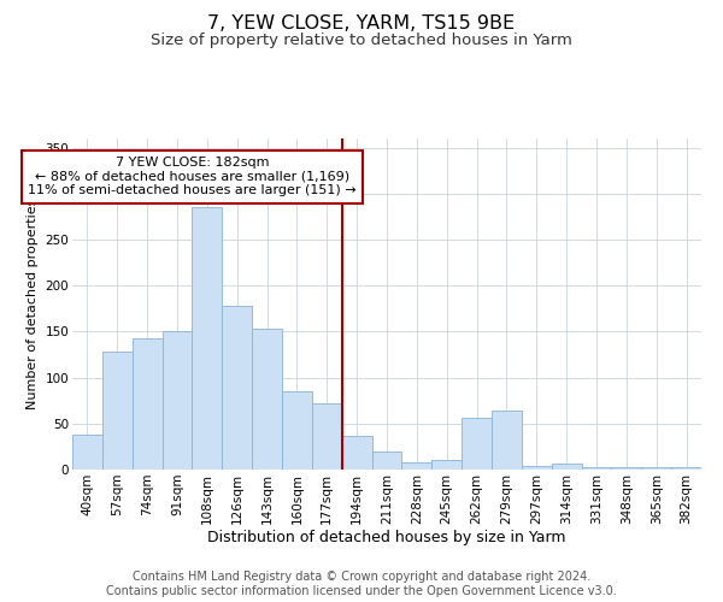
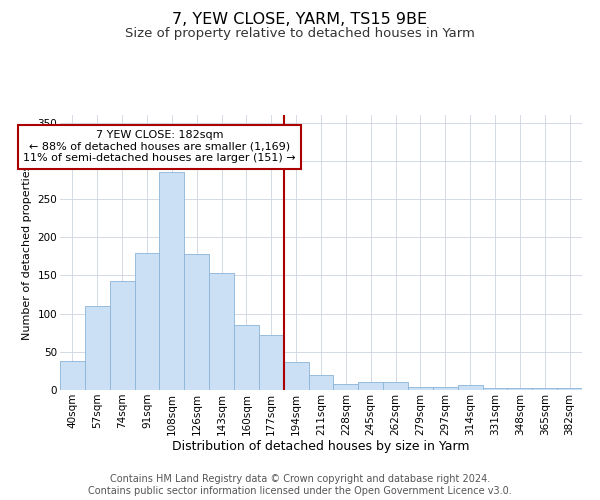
57sqm: 128 -> 110
91sqm: 150 -> 180
262sqm: 56 -> 10
279sqm: 64 -> 4
